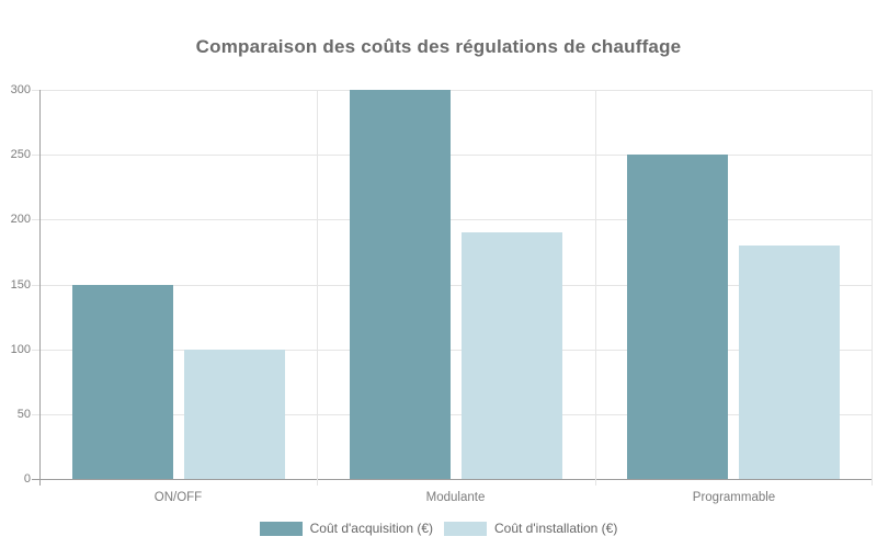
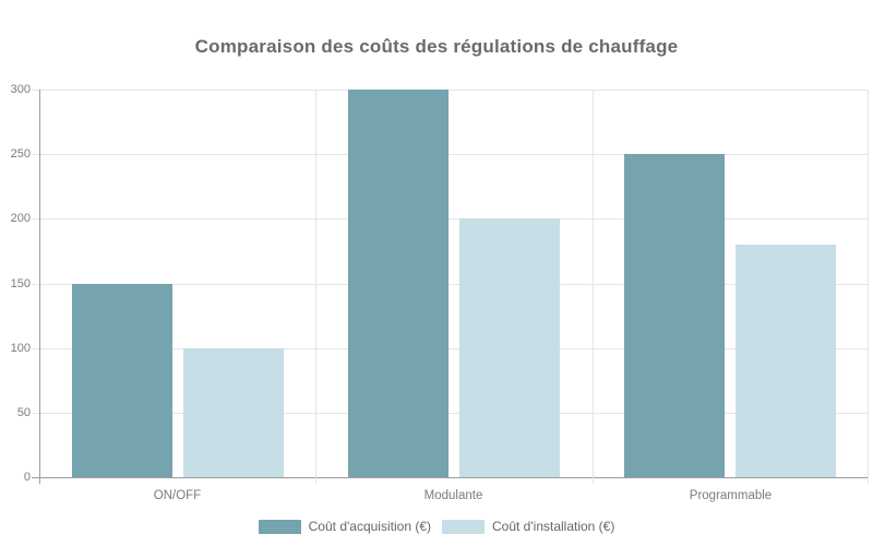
Coût d'installation (€)/Modulante: 190 -> 200
